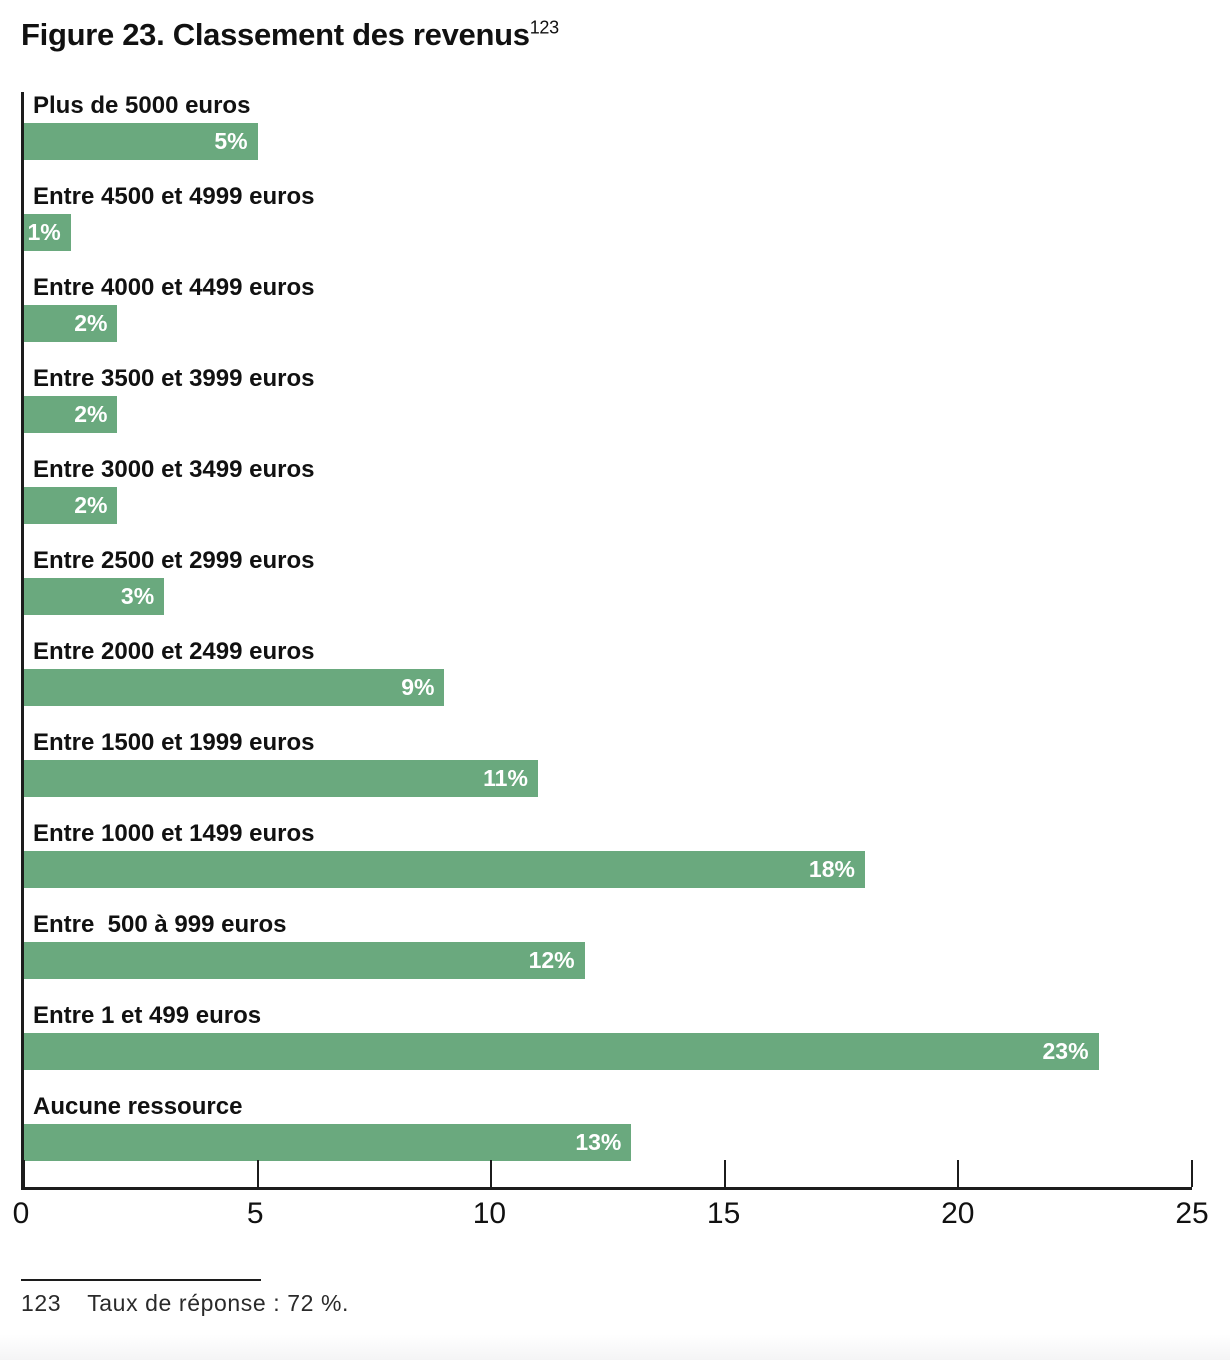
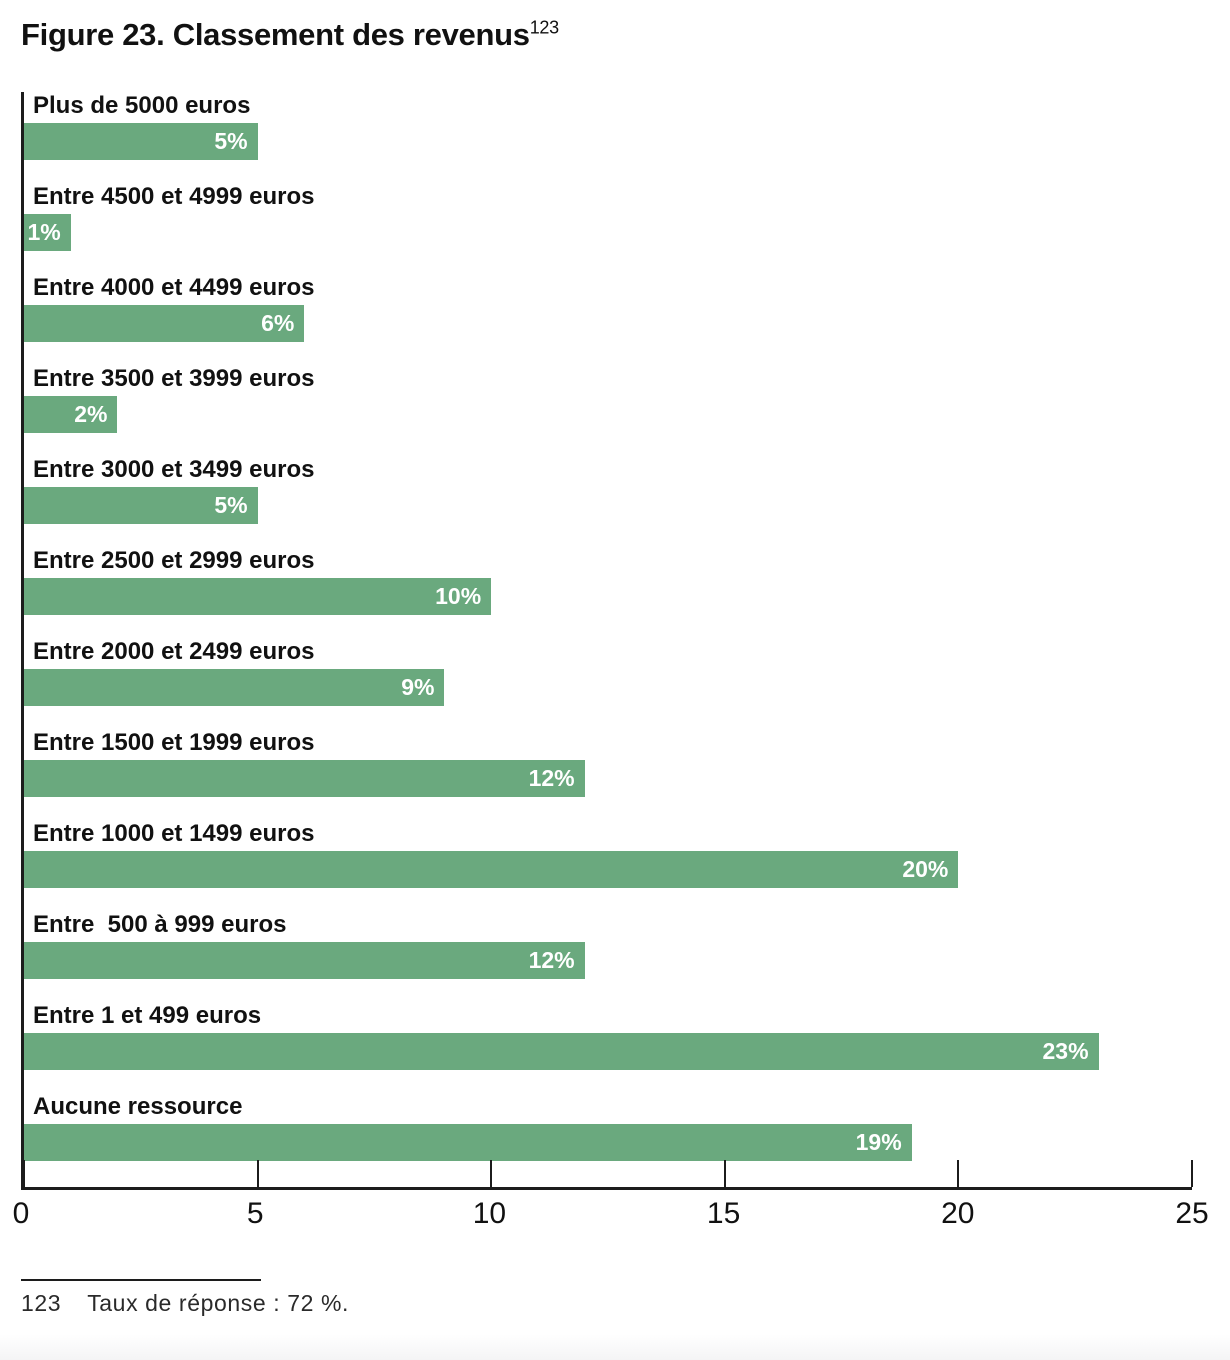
Entre 4000 et 4499 euros: 2% -> 6%
Entre 3000 et 3499 euros: 2% -> 5%
Entre 2500 et 2999 euros: 3% -> 10%
Entre 1500 et 1999 euros: 11% -> 12%
Entre 1000 et 1499 euros: 18% -> 20%
Aucune ressource: 13% -> 19%
